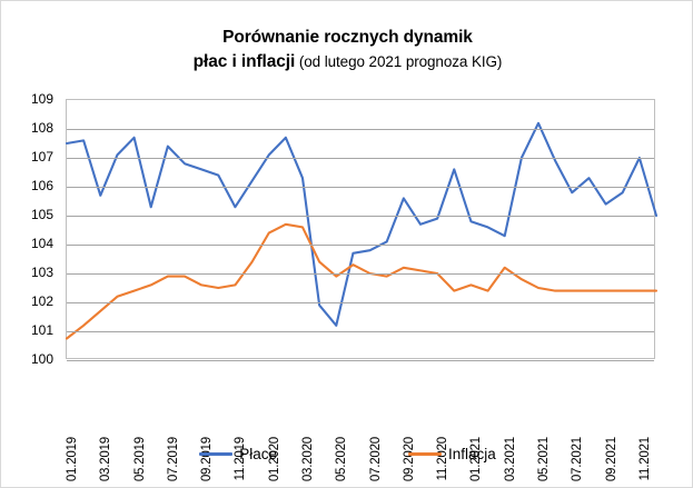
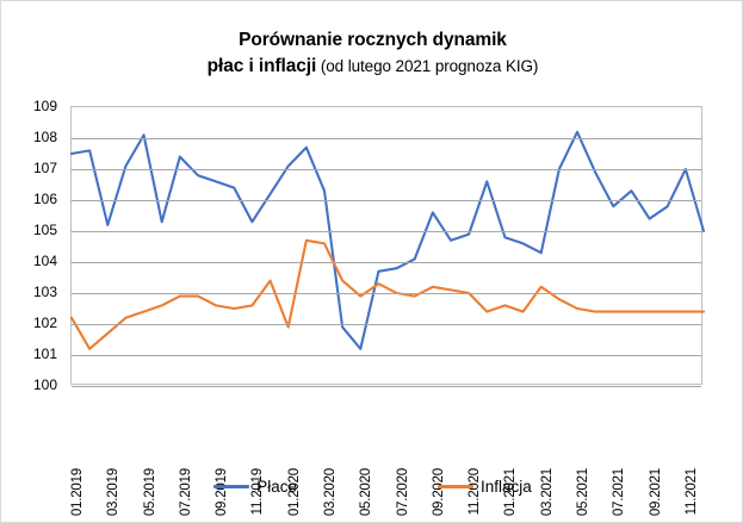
Inflacja/01.2019: 100.8 -> 102.2
Płace/03.2019: 105.7 -> 105.2
Płace/05.2019: 107.7 -> 108.1
Inflacja/01.2020: 104.4 -> 101.9
